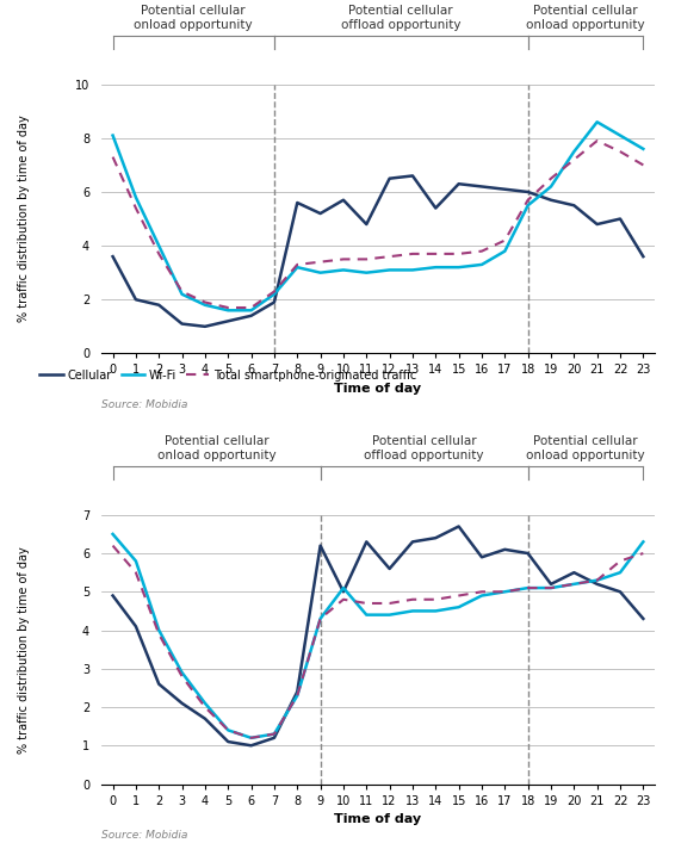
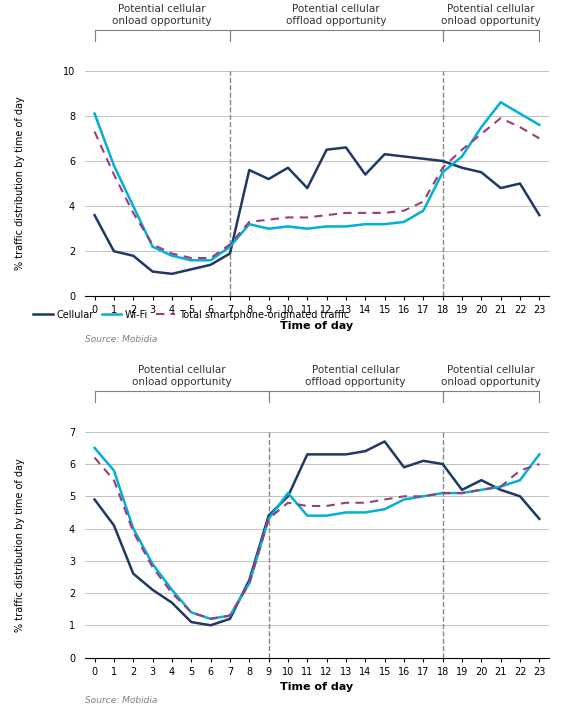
Cellular/9: 6.2 -> 4.4
Cellular/12: 5.6 -> 6.3
